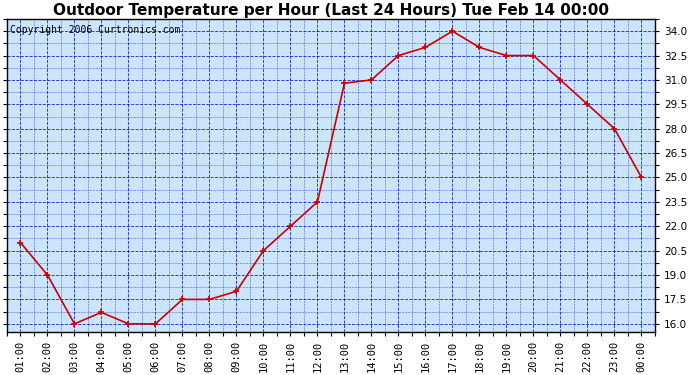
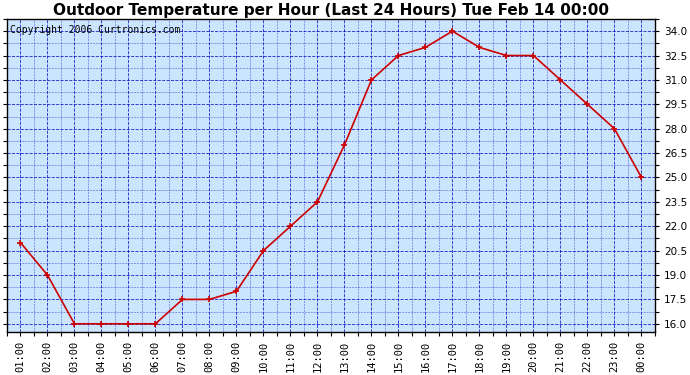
04:00: 16.7 -> 16.0
13:00: 30.8 -> 27.0
